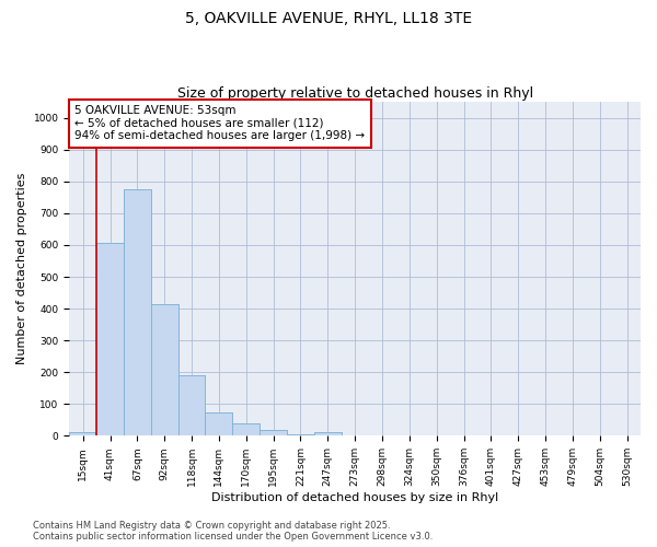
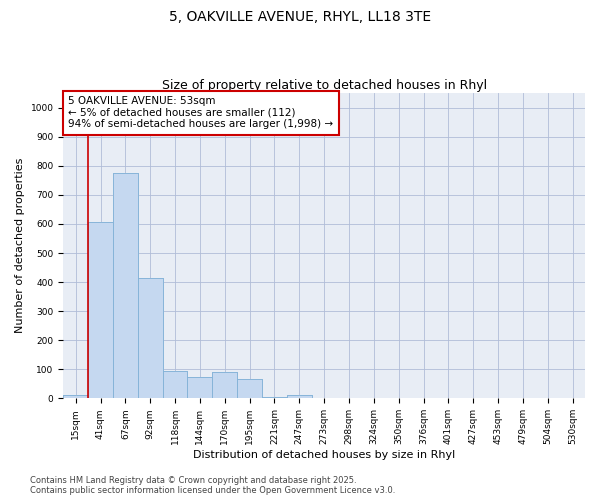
118sqm: 190 -> 95
170sqm: 40 -> 90
195sqm: 18 -> 65
